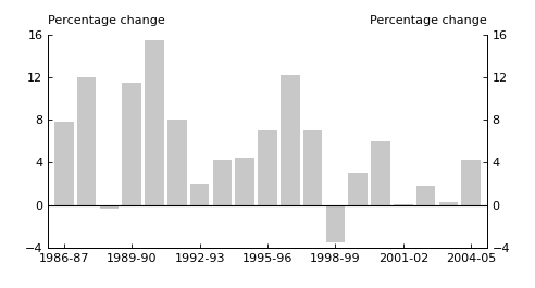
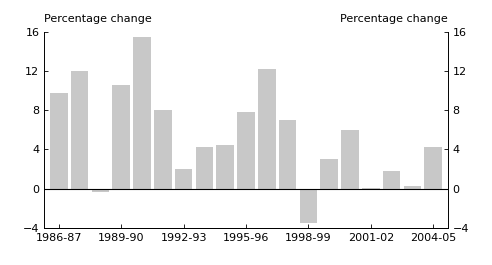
1986-87: 7.8 -> 9.8
1989-90: 11.5 -> 10.6
1995-96: 7.0 -> 7.8
